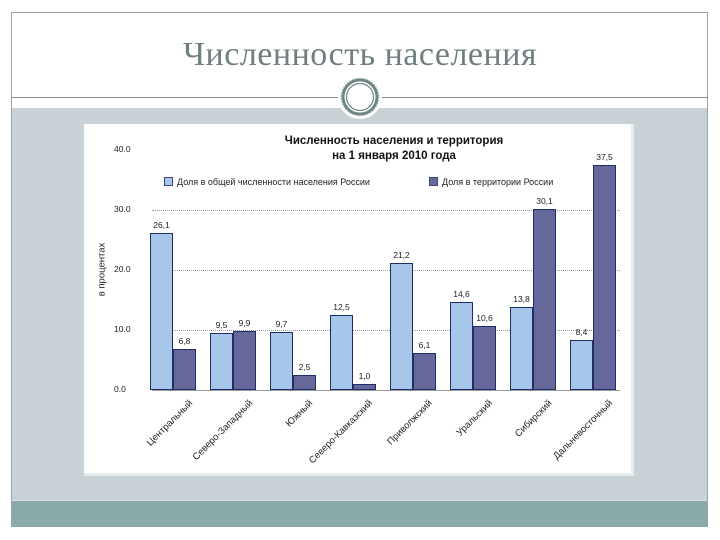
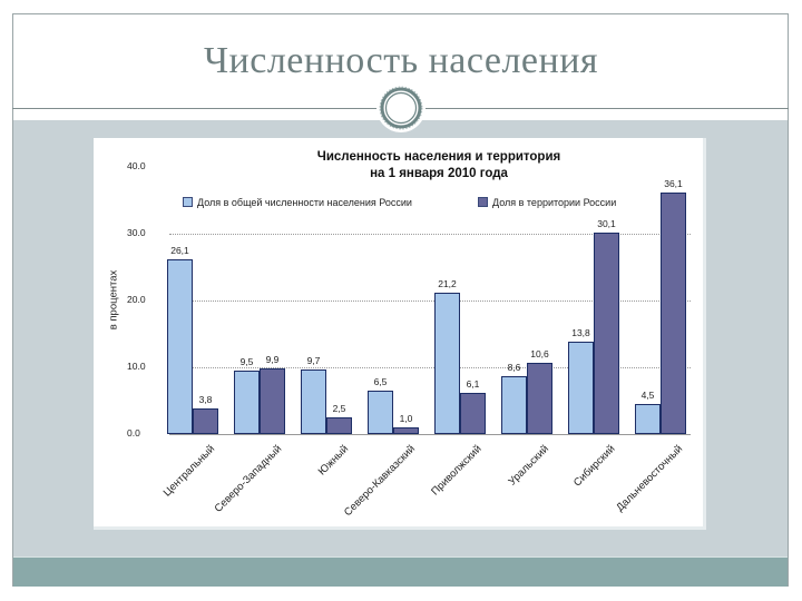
Доля в территории России/Центральный: 6,8 -> 3,8
Доля в общей численности населения России/Северо-Кавказский: 12,5 -> 6,5
Доля в общей численности населения России/Уральский: 14,6 -> 8,6
Доля в общей численности населения России/Дальневосточный: 8,4 -> 4,5
Доля в территории России/Дальневосточный: 37,5 -> 36,1
